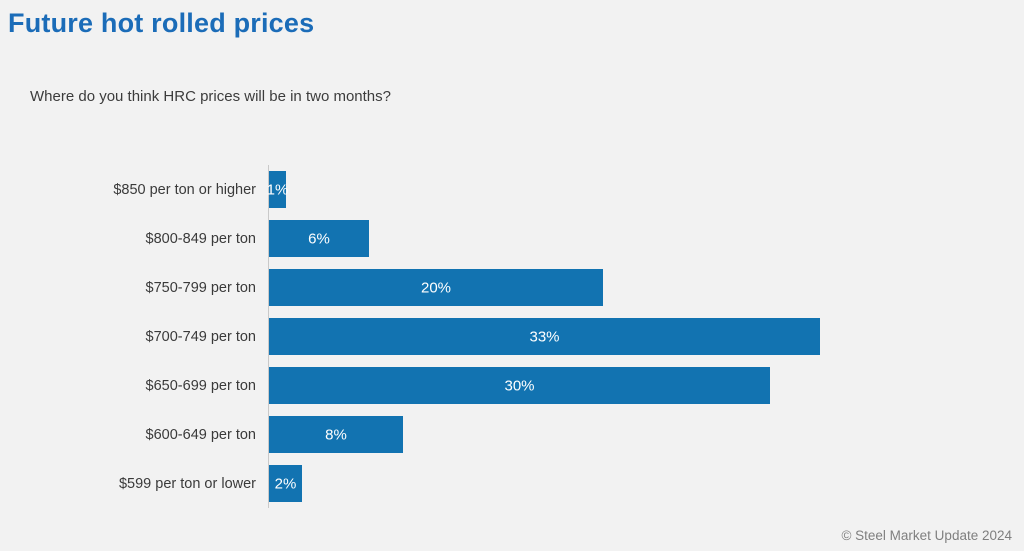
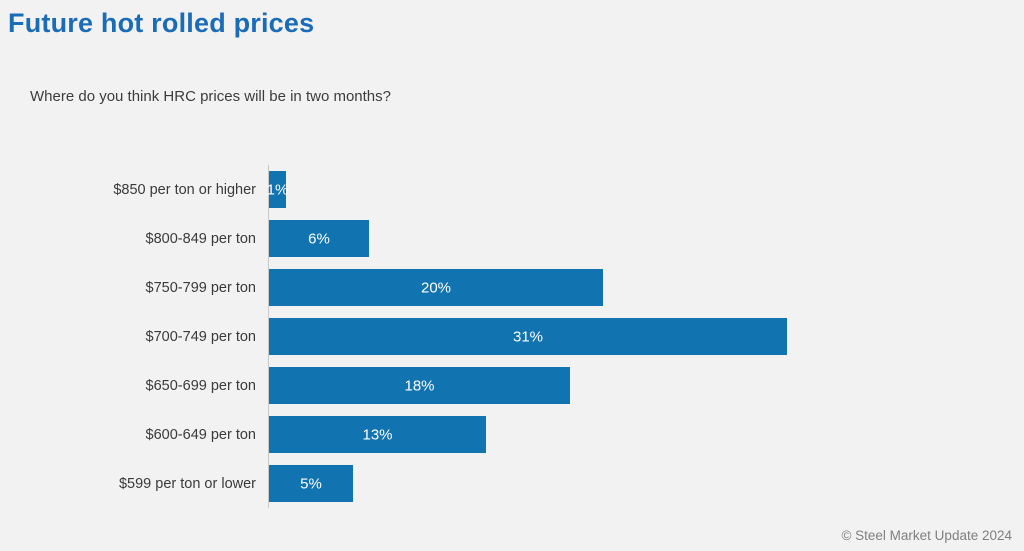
$700-749 per ton: 33% -> 31%
$650-699 per ton: 30% -> 18%
$600-649 per ton: 8% -> 13%
$599 per ton or lower: 2% -> 5%
